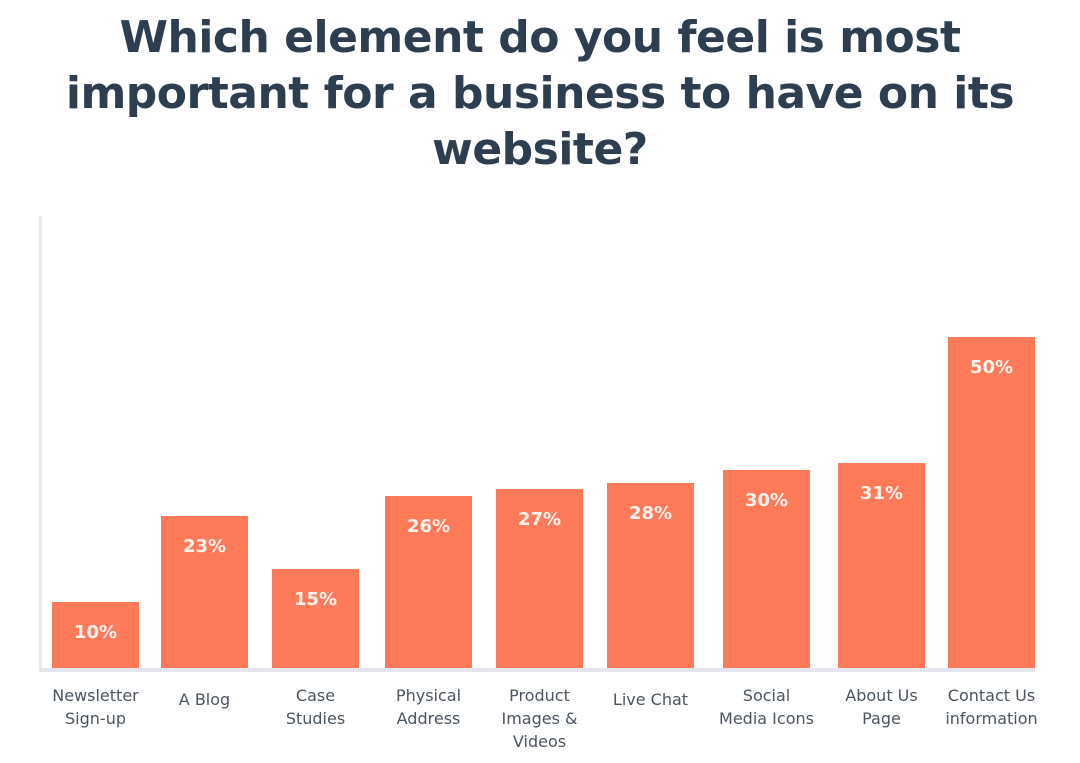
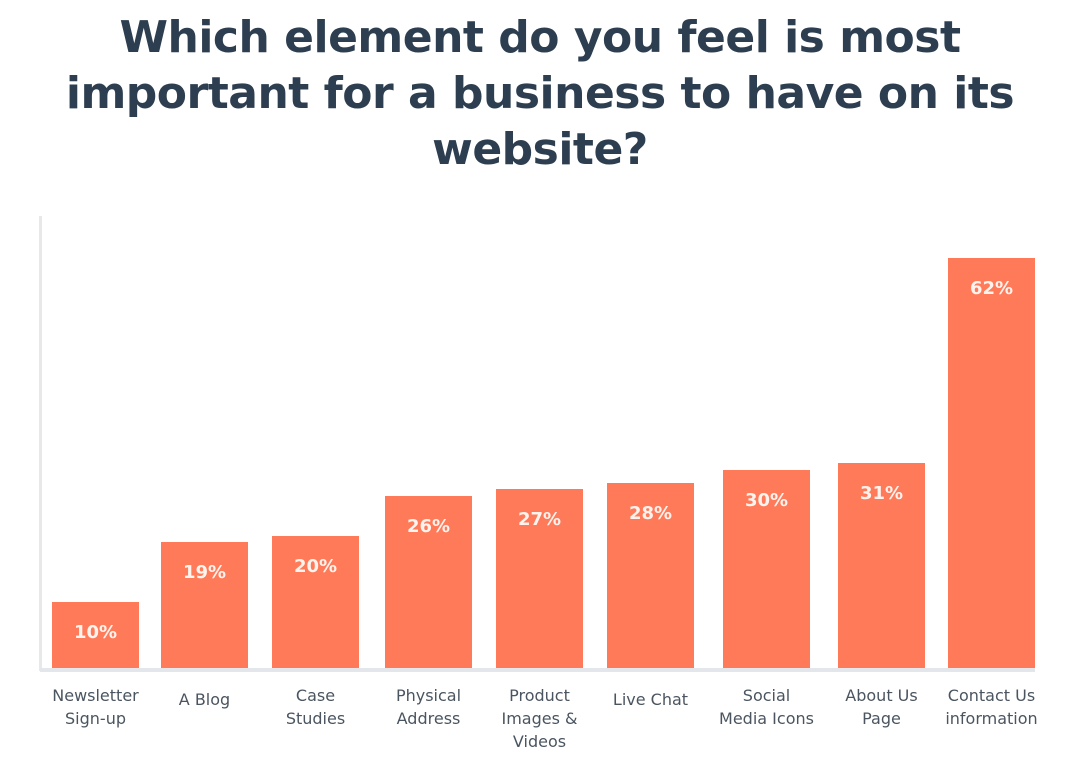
A Blog: 23% -> 19%
Case Studies: 15% -> 20%
Contact Us information: 50% -> 62%
